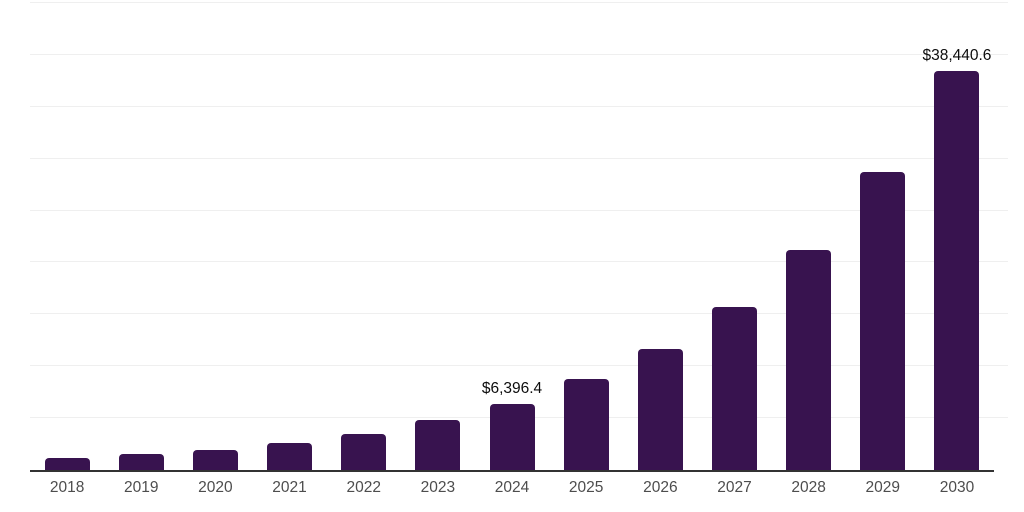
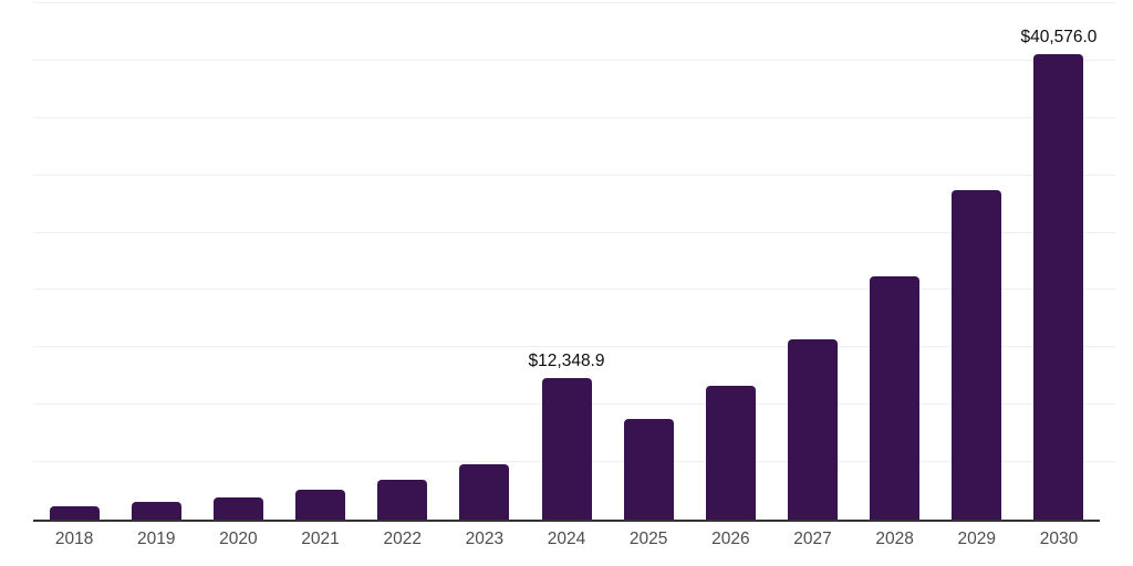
2024: $6,396.4 -> $12,348.9
2030: $38,440.6 -> $40,576.0
